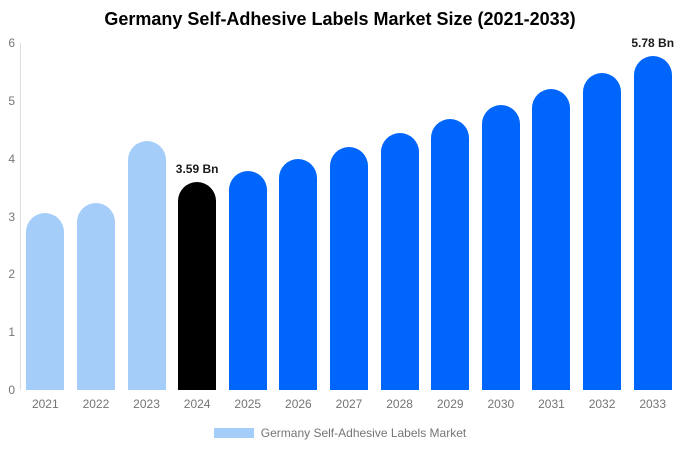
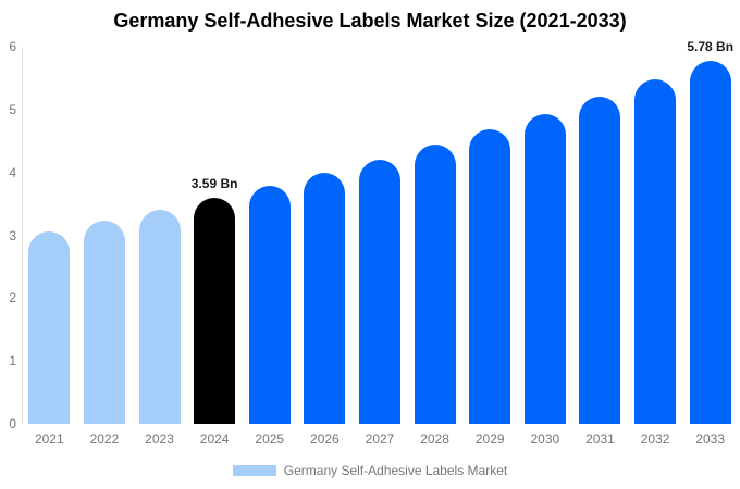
2023: 4.3 -> 3.4
